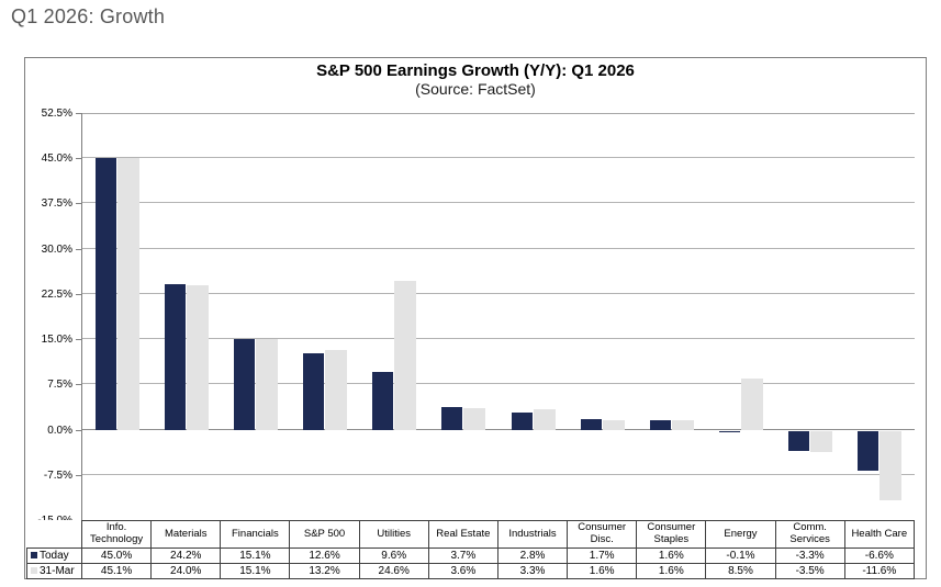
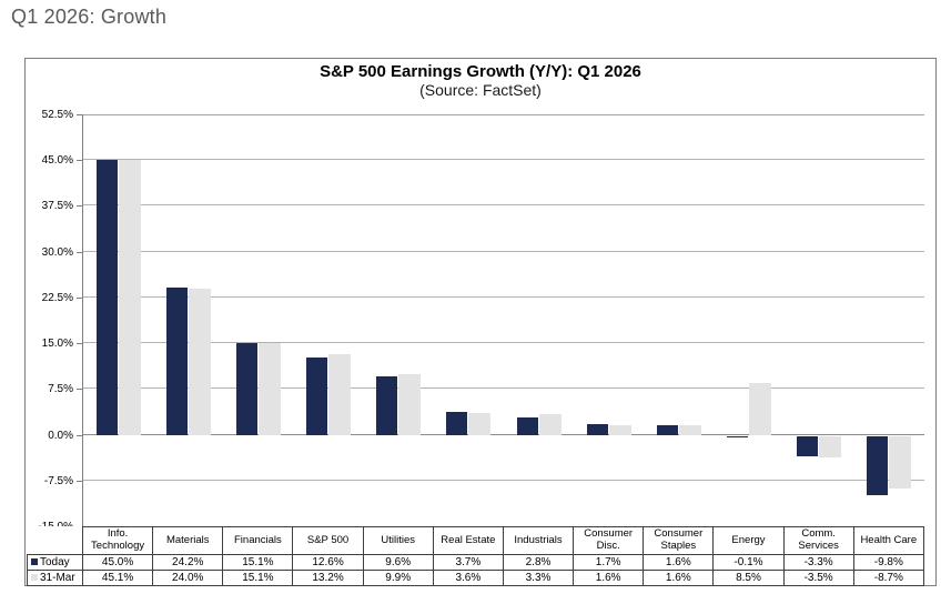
31-Mar/Utilities: 24.6% -> 9.9%
Today/Health Care: -6.6% -> -9.8%
31-Mar/Health Care: -11.6% -> -8.7%
